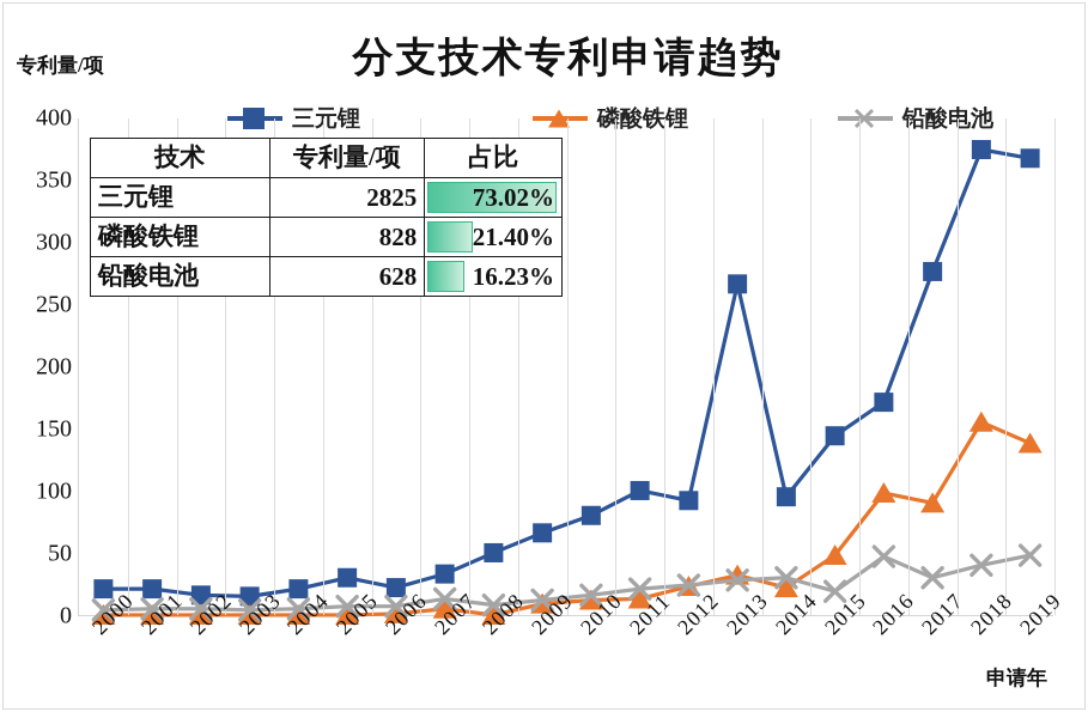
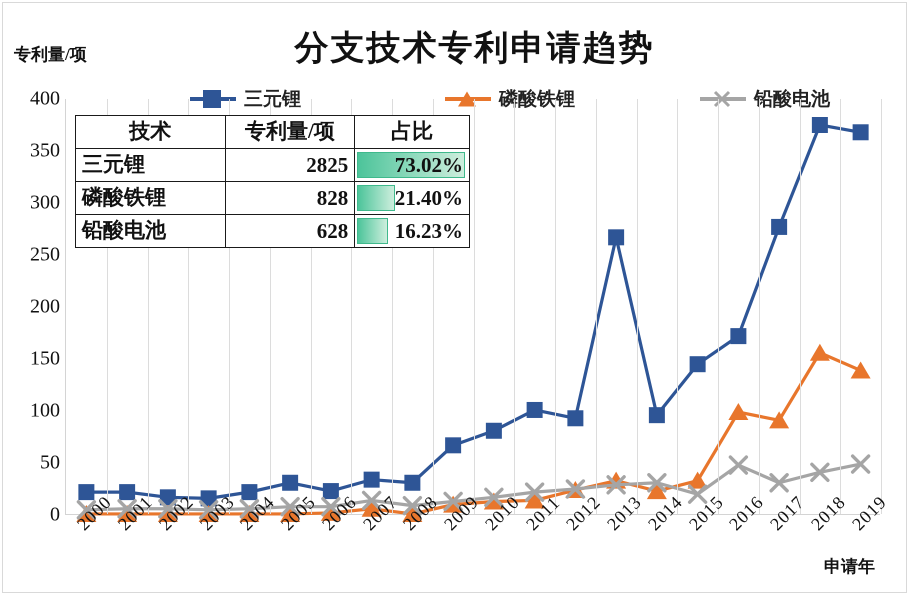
三元锂/2008: 51 -> 31
磷酸铁锂/2015: 49 -> 33
